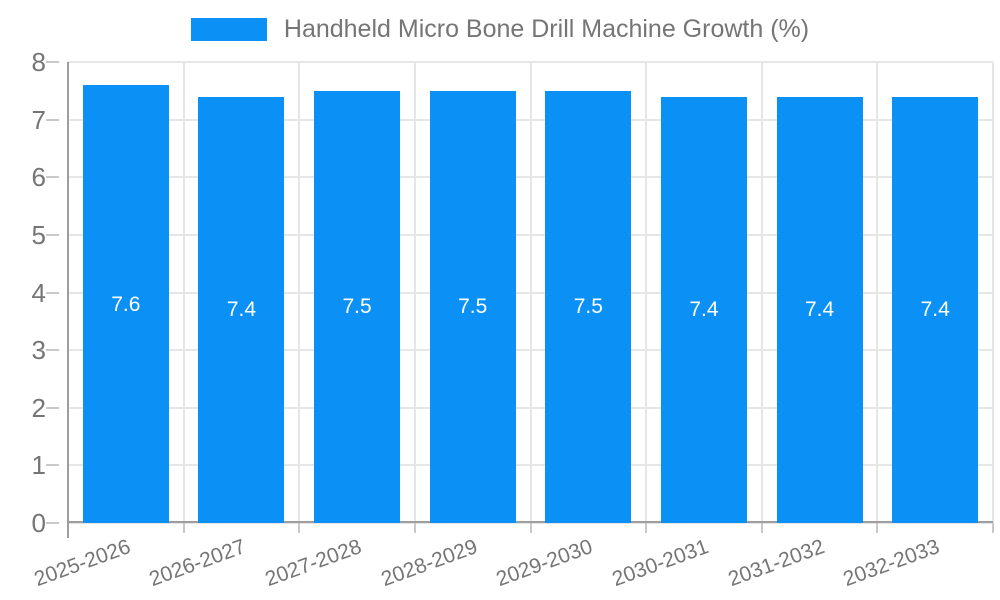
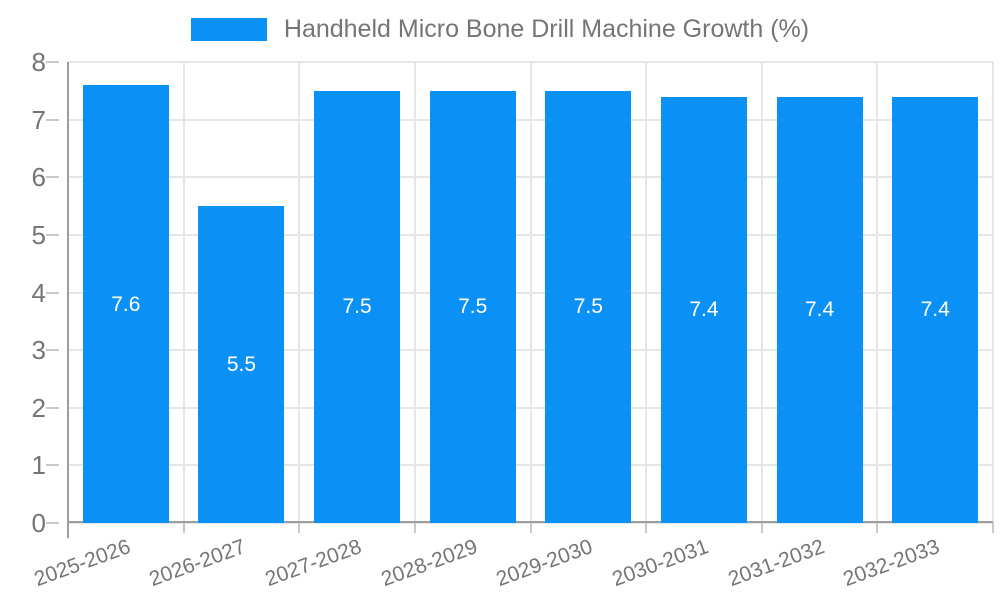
2026-2027: 7.4 -> 5.5
